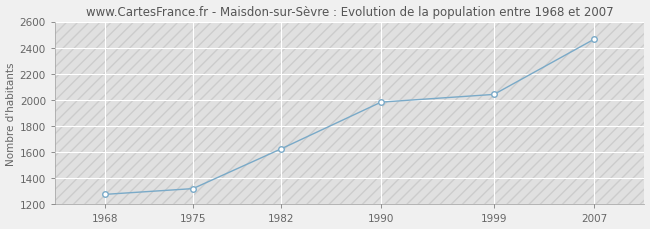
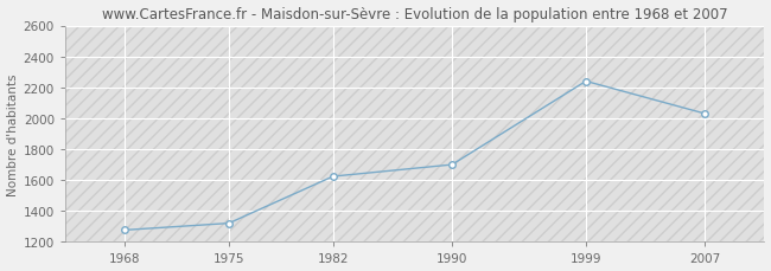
1990: 1980 -> 1700
1999: 2040 -> 2240
2007: 2460 -> 2030
